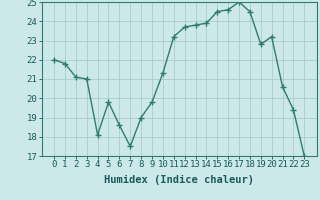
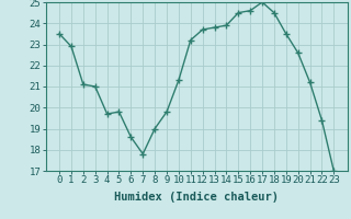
0: 22.0 -> 23.5
1: 21.8 -> 22.9
4: 18.1 -> 19.7
7: 17.5 -> 17.8
19: 22.8 -> 23.5
20: 23.2 -> 22.6
21: 20.6 -> 21.2
